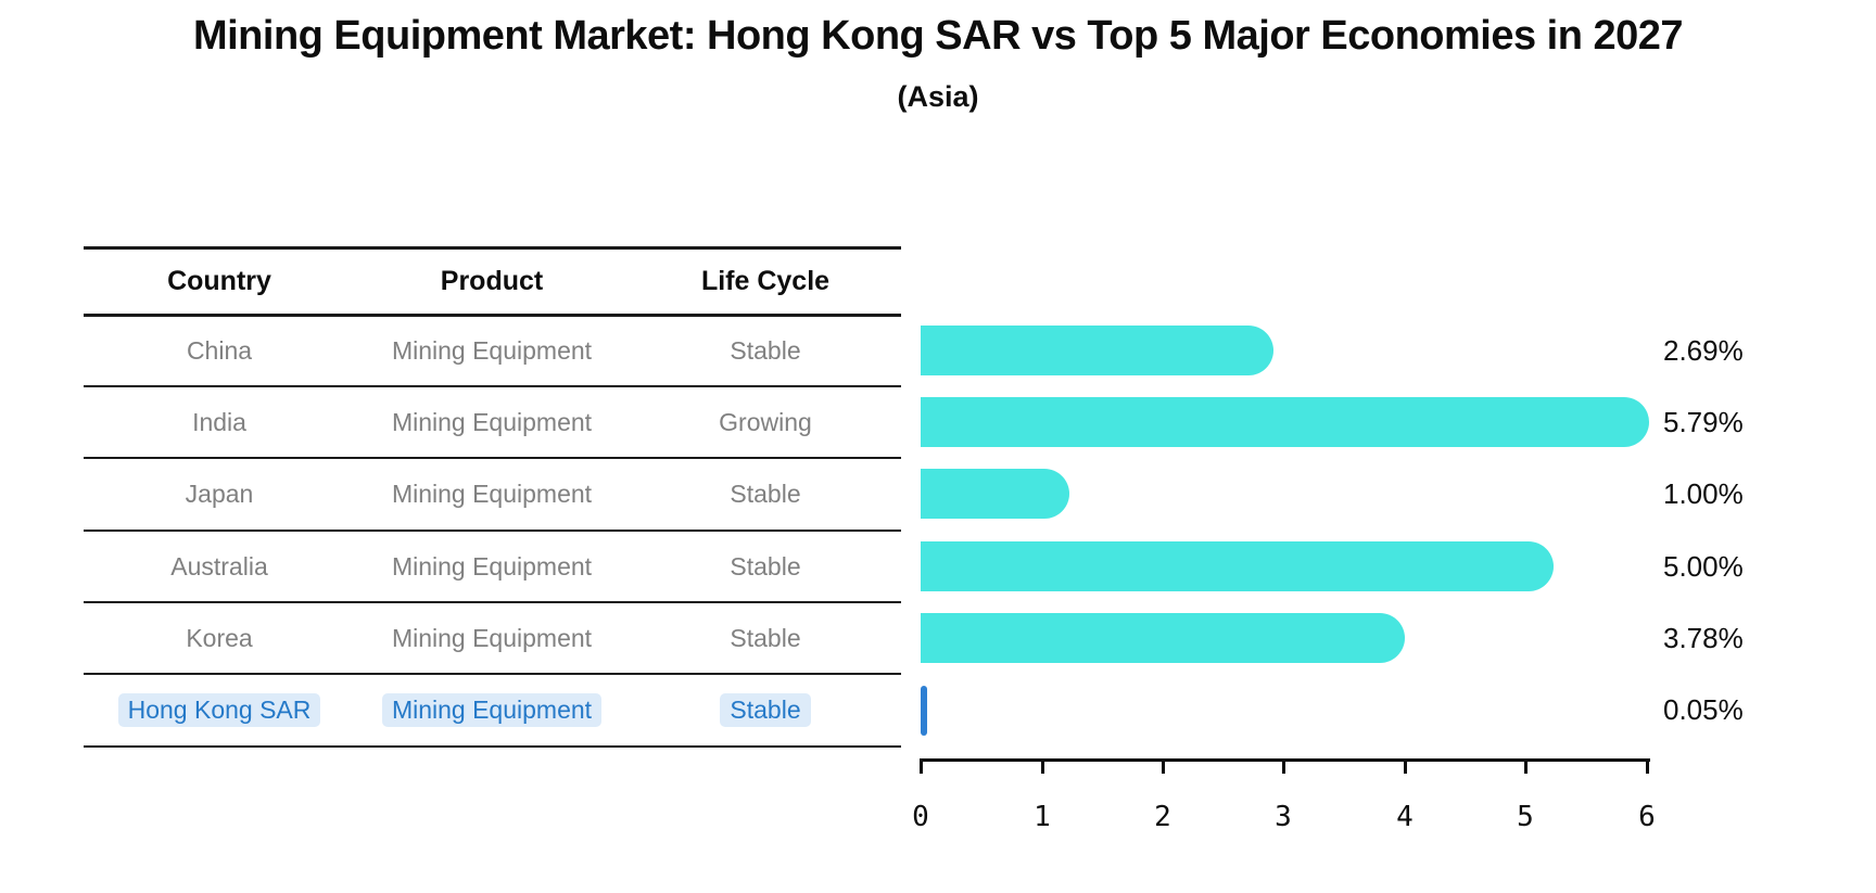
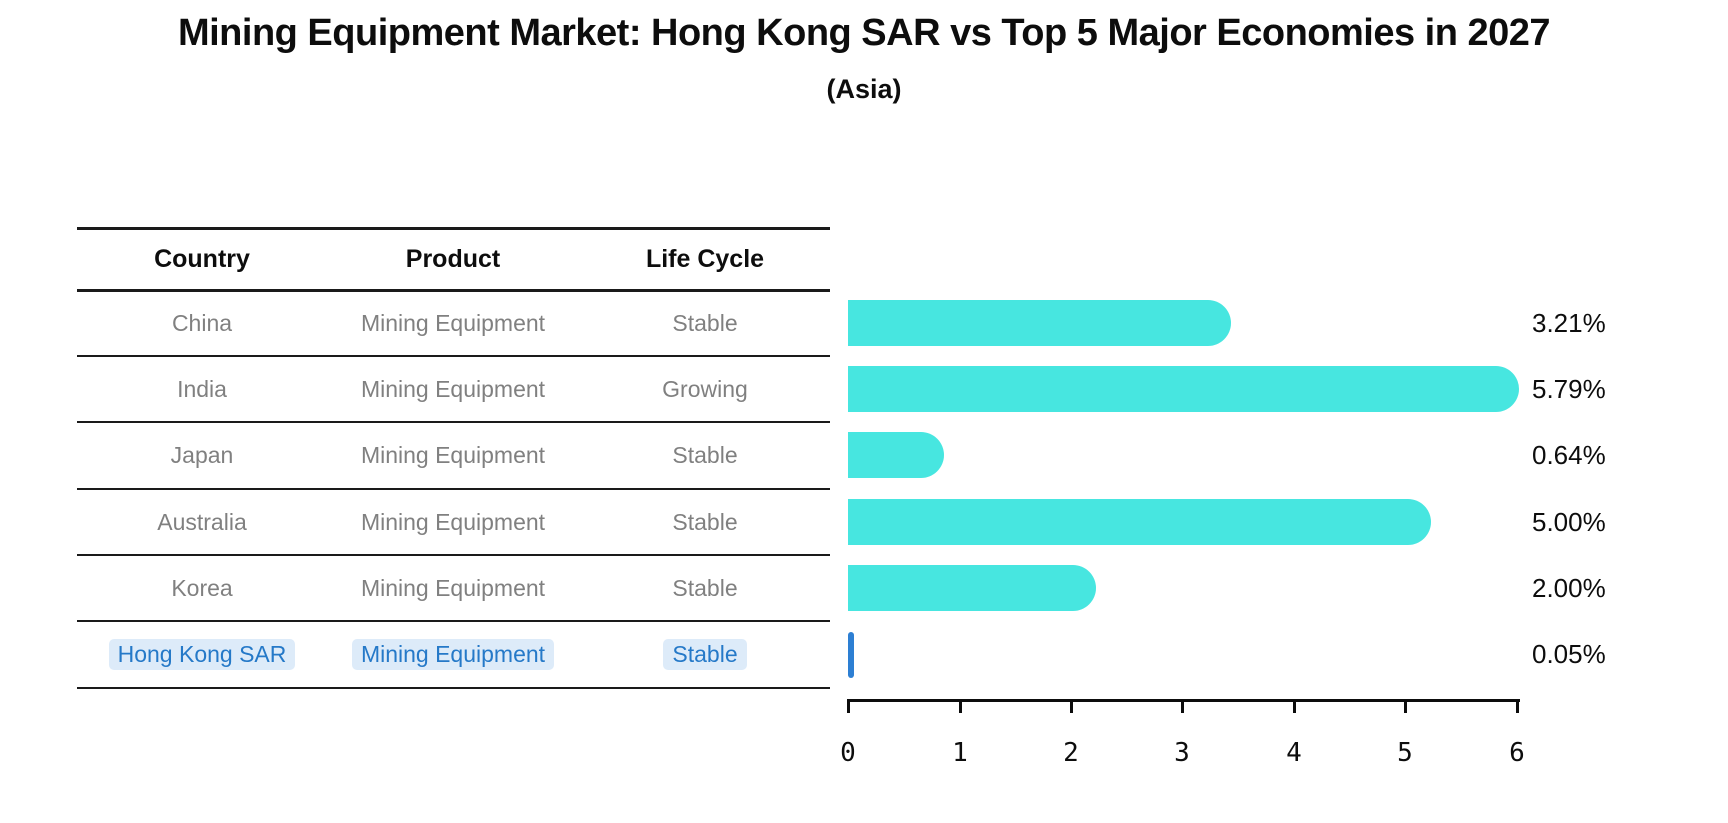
China: 2.69% -> 3.21%
Japan: 1.00% -> 0.64%
Korea: 3.78% -> 2.00%
